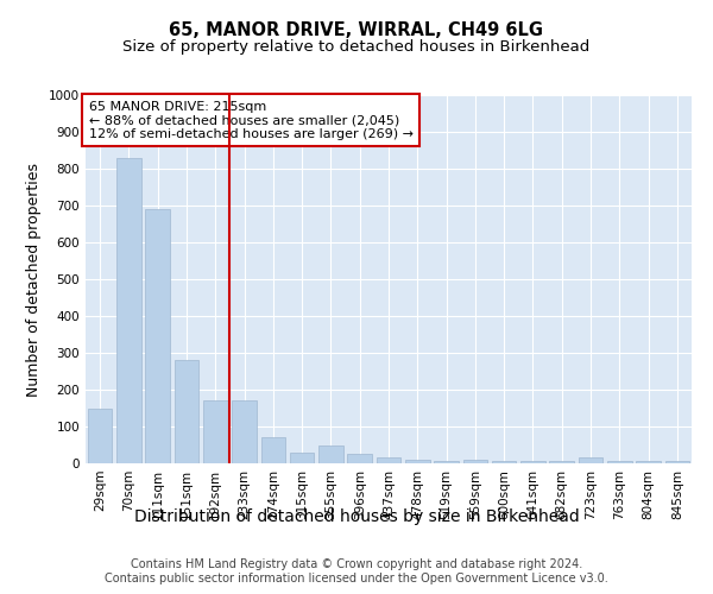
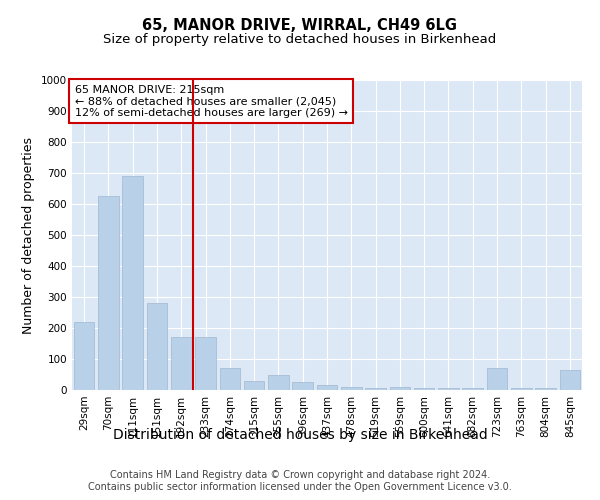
29sqm: 150 -> 220
70sqm: 830 -> 625
723sqm: 15 -> 70
845sqm: 5 -> 65
